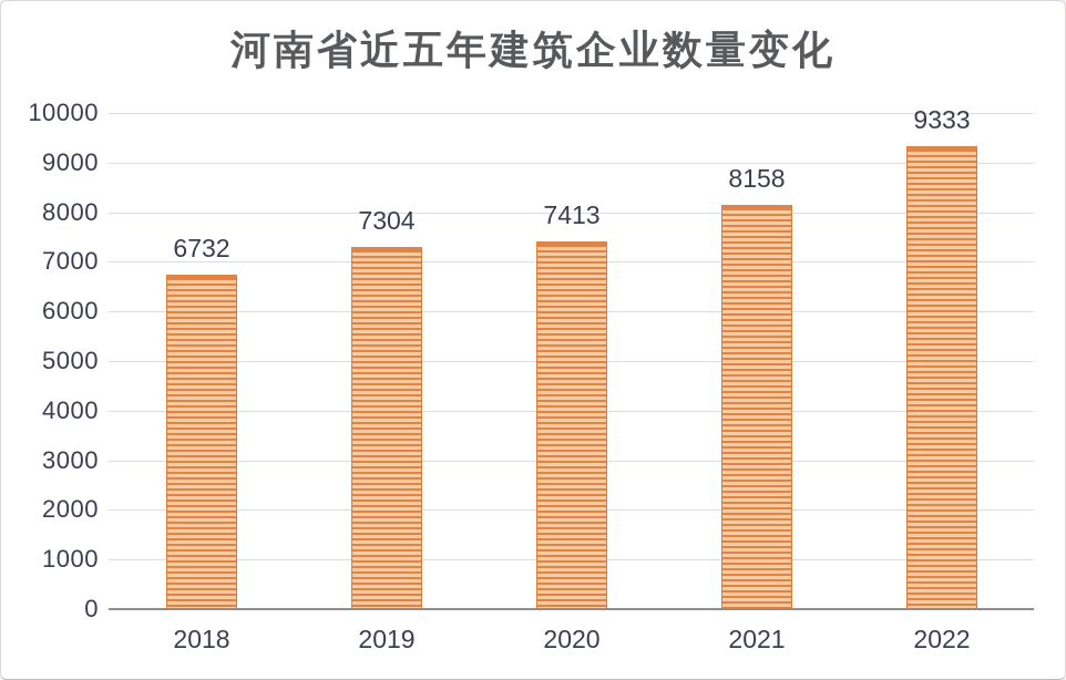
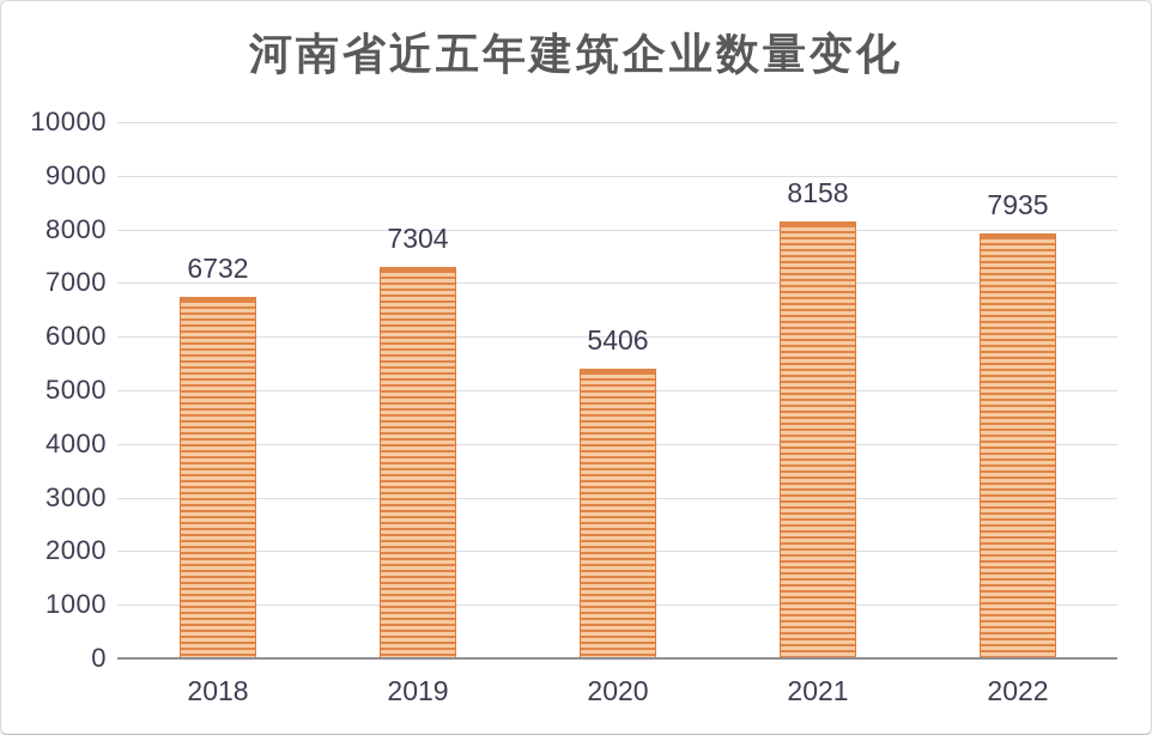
2020: 7413 -> 5406
2022: 9333 -> 7935
